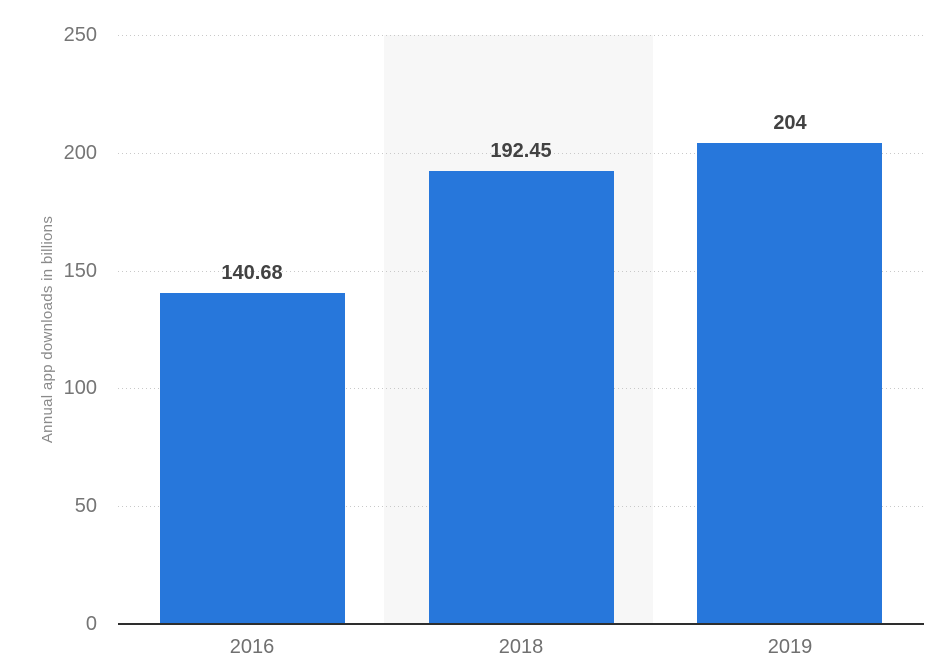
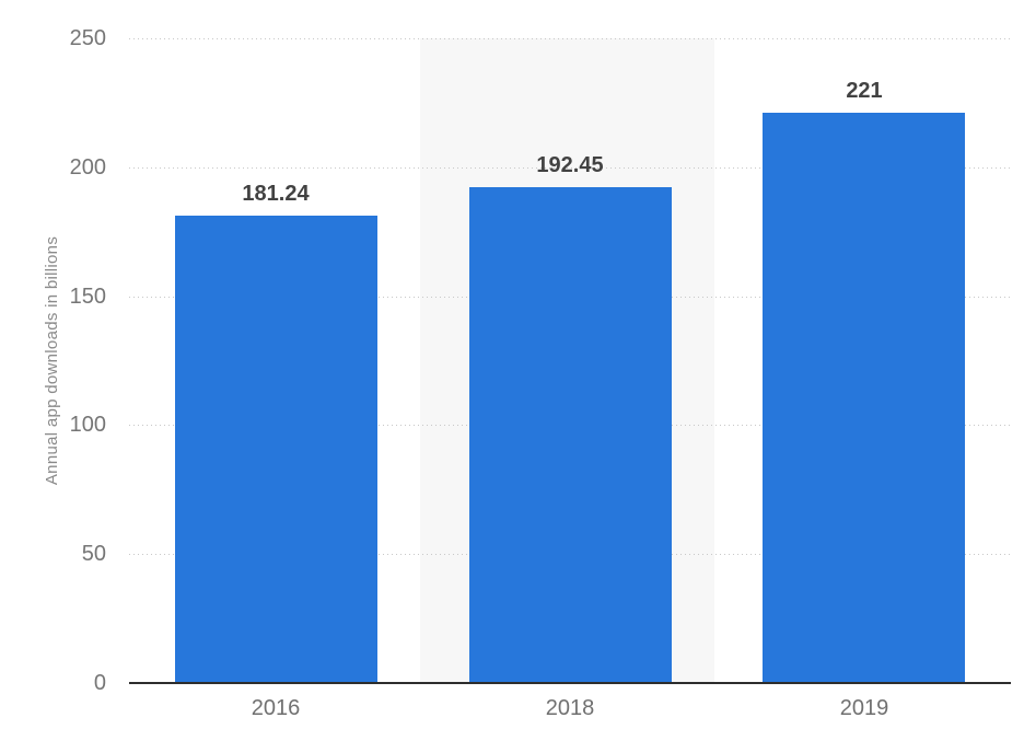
2016: 140.68 -> 181.24
2019: 204 -> 221
